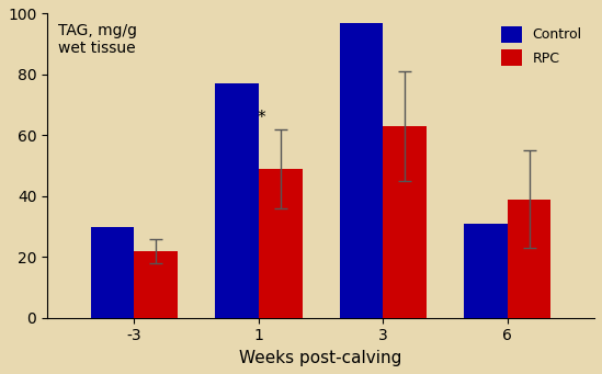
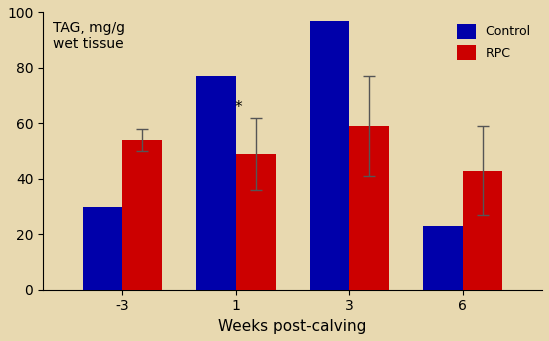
RPC/-3: 22 -> 54
RPC/3: 63 -> 59
Control/6: 31 -> 23
RPC/6: 39 -> 43
